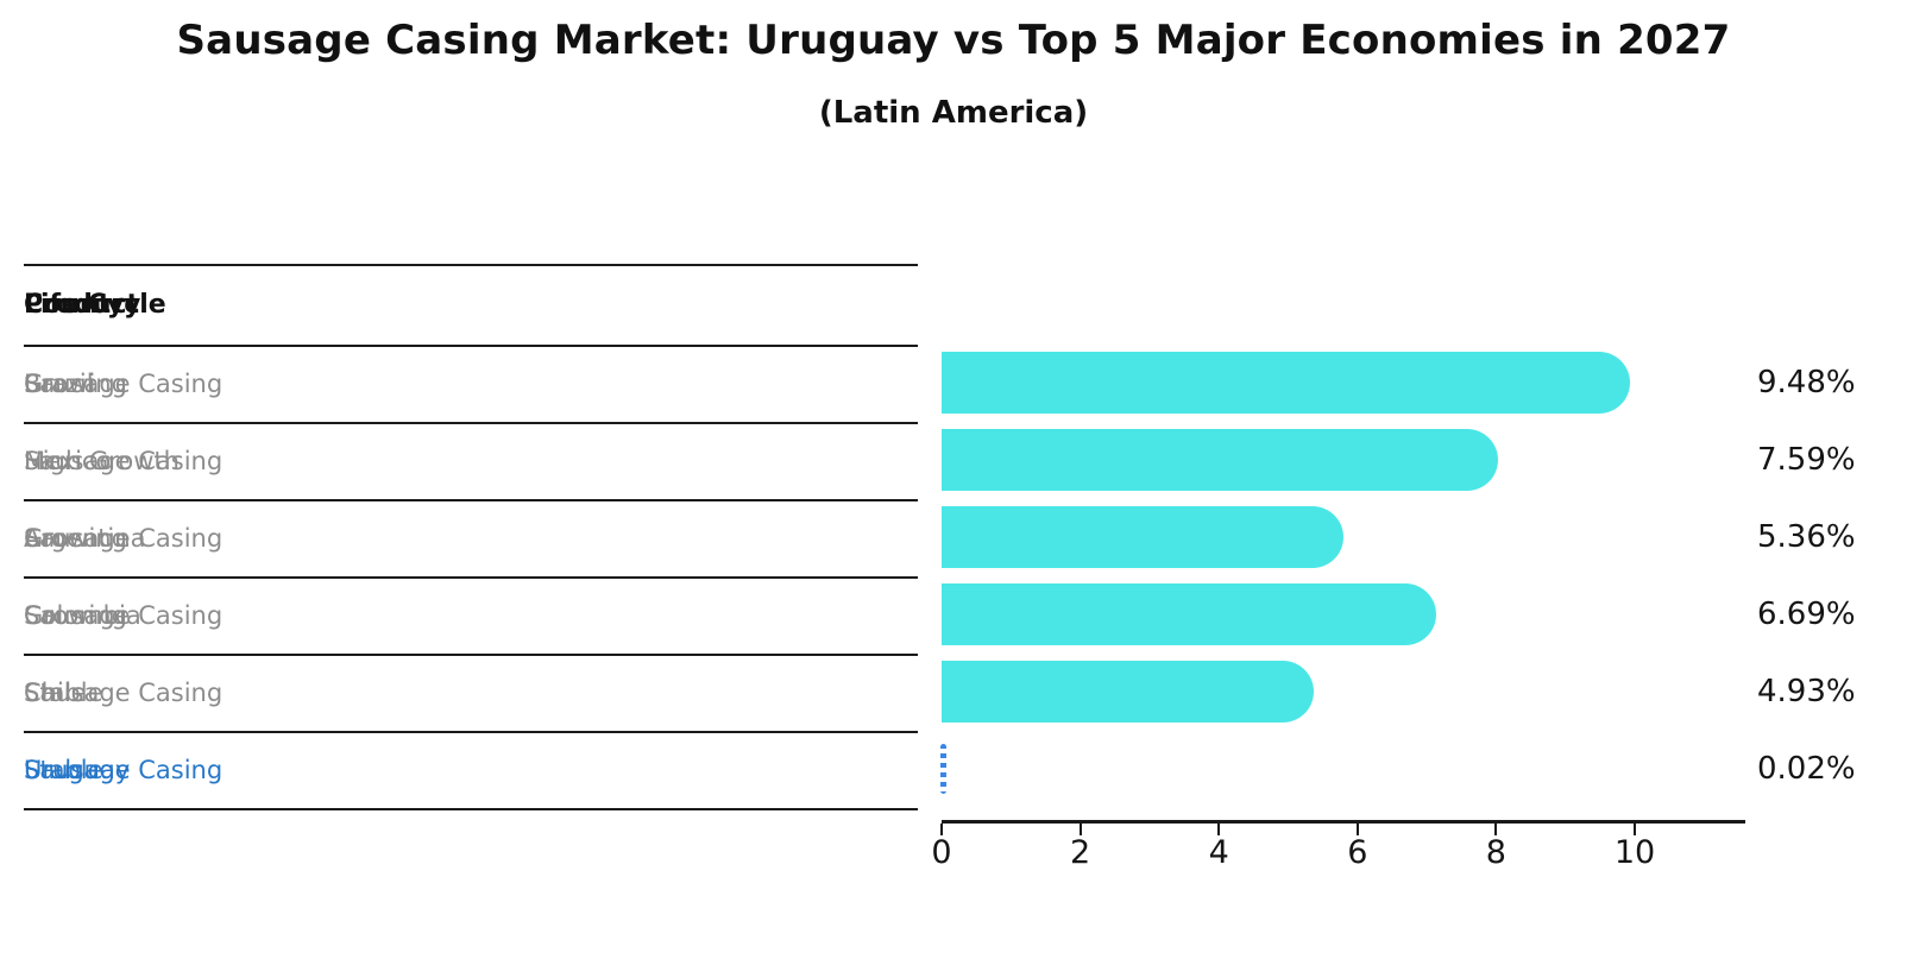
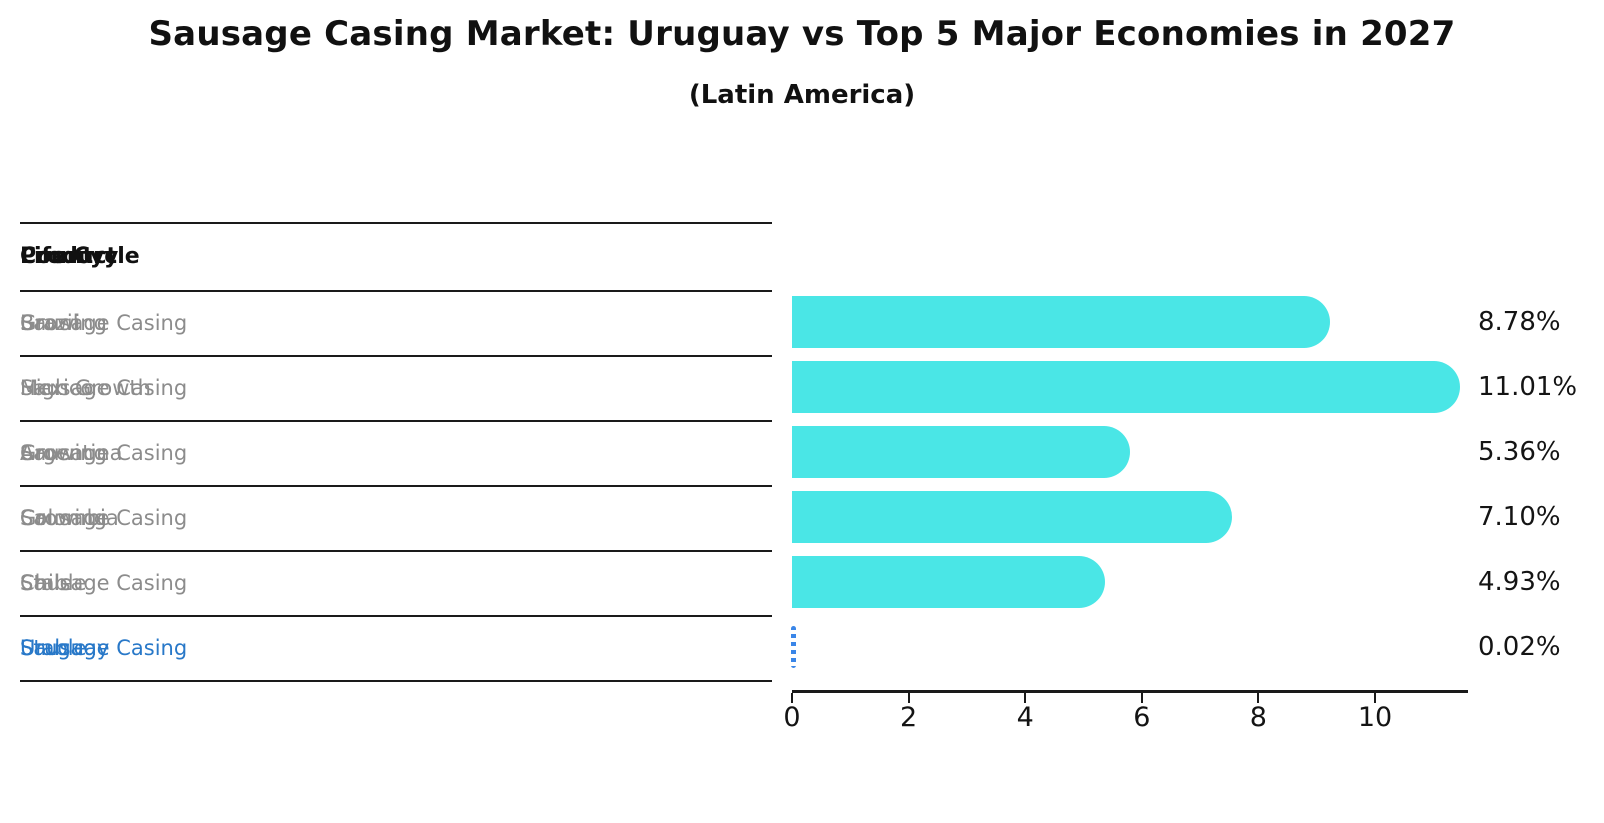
Brazil: 9.48% -> 8.78%
Mexico: 7.59% -> 11.01%
Colombia: 6.69% -> 7.10%
